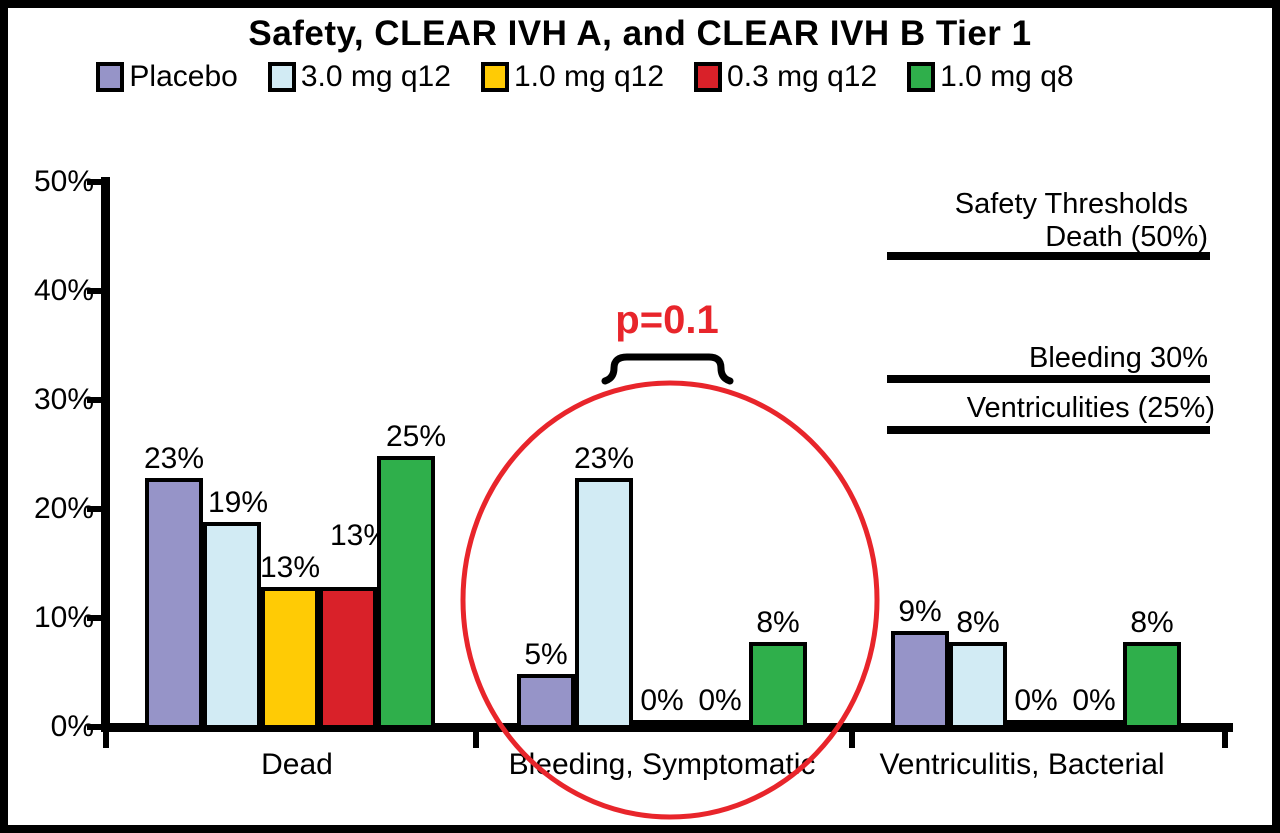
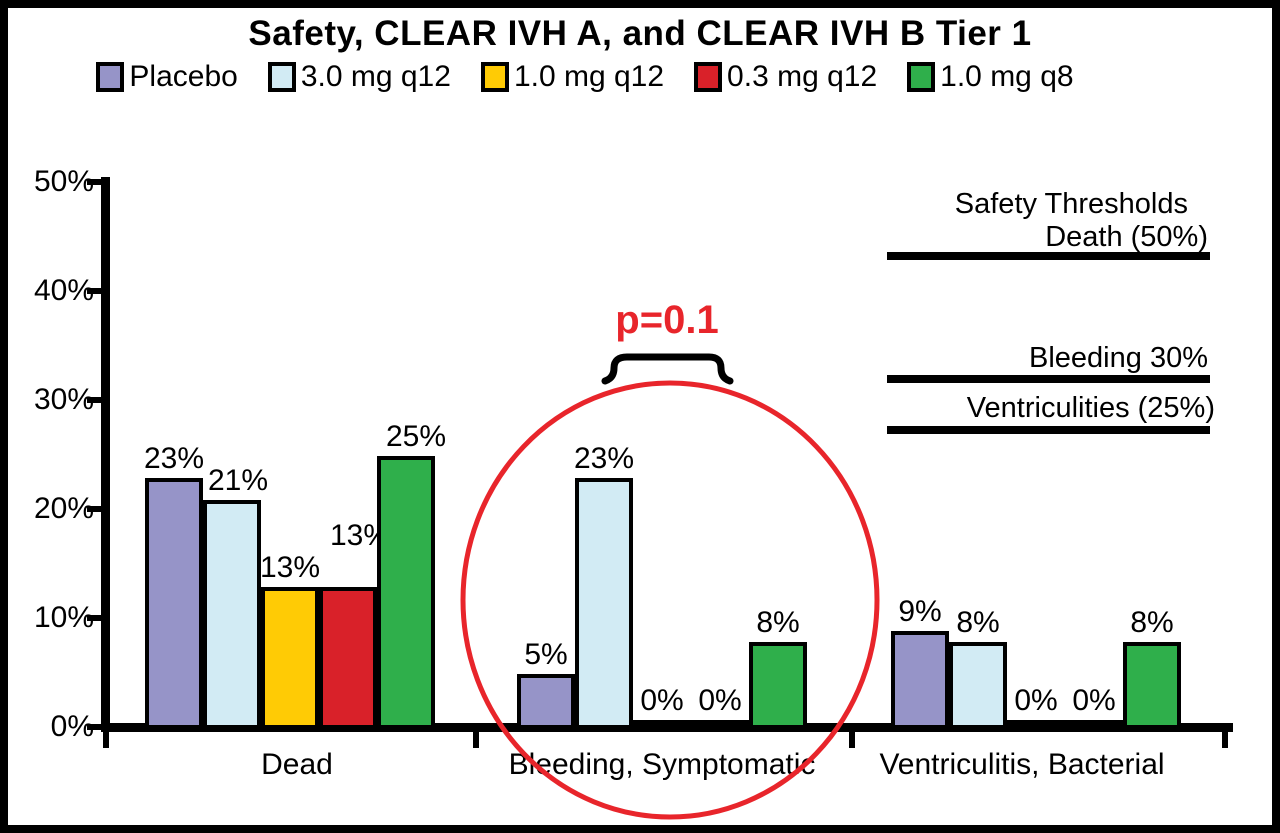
3.0 mg q12/Dead: 19% -> 21%
